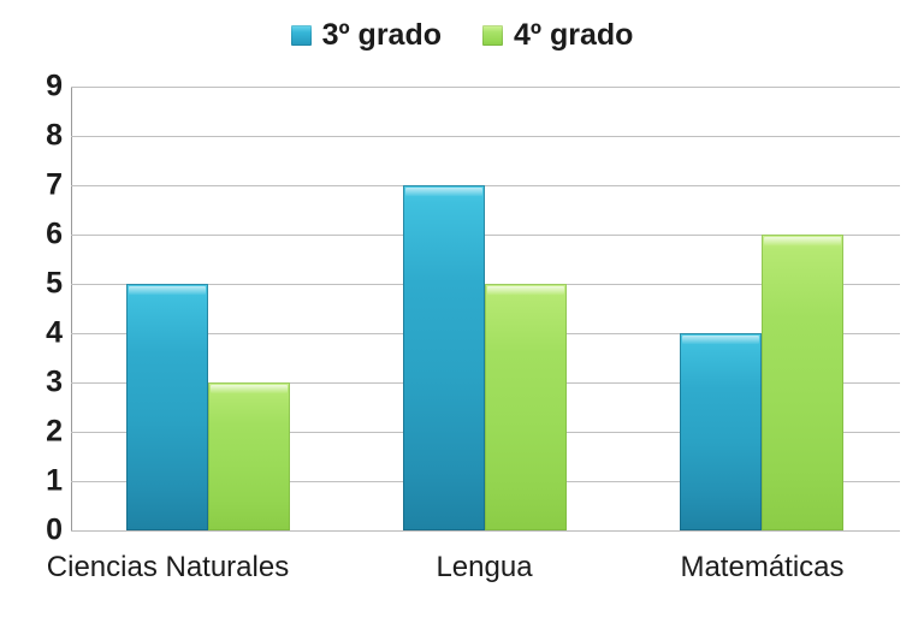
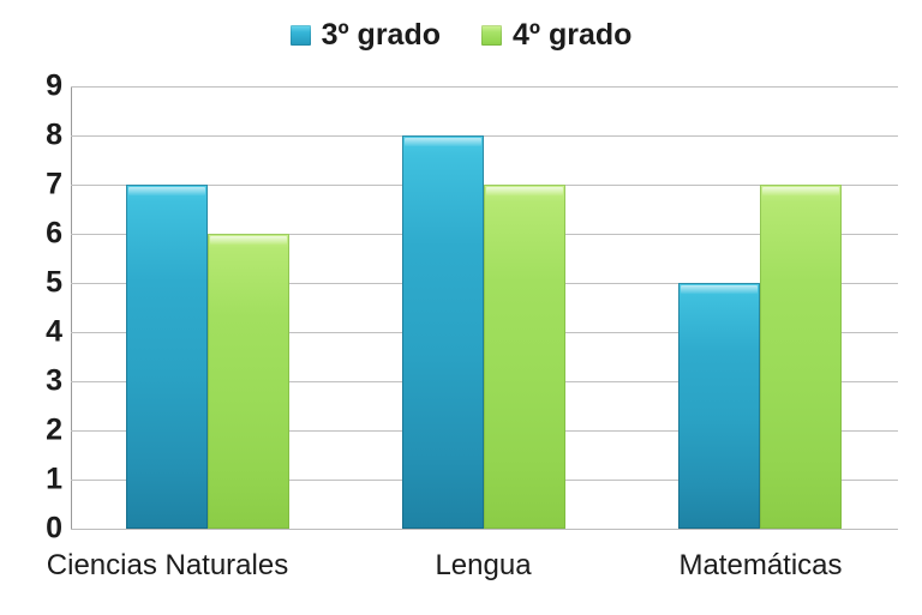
3º grado/Ciencias Naturales: 5 -> 7
4º grado/Ciencias Naturales: 3 -> 6
3º grado/Lengua: 7 -> 8
4º grado/Lengua: 5 -> 7
3º grado/Matemáticas: 4 -> 5
4º grado/Matemáticas: 6 -> 7
